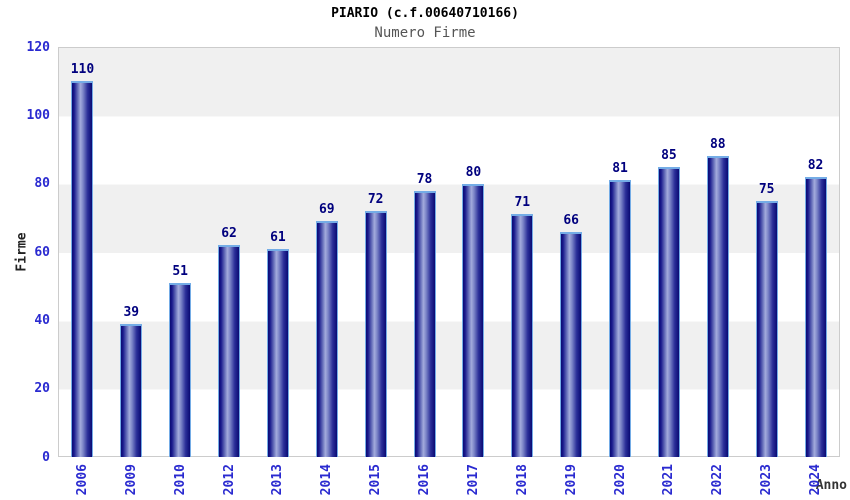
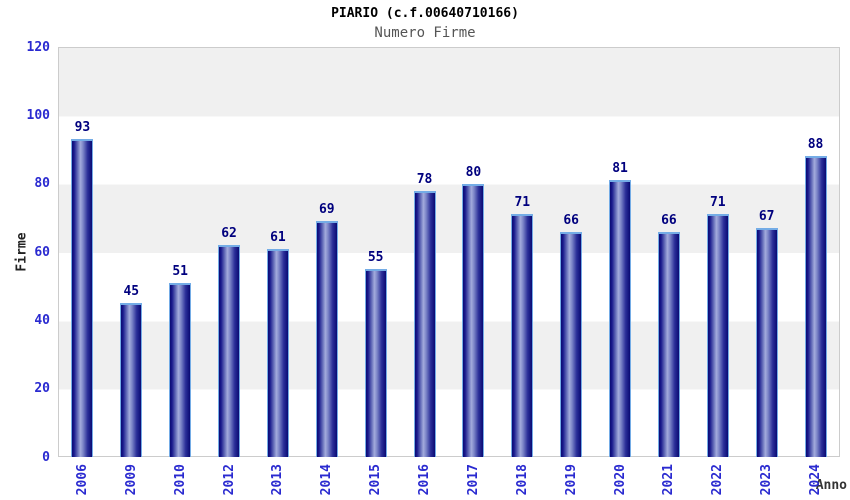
2006: 110 -> 93
2009: 39 -> 45
2015: 72 -> 55
2021: 85 -> 66
2022: 88 -> 71
2023: 75 -> 67
2024: 82 -> 88
